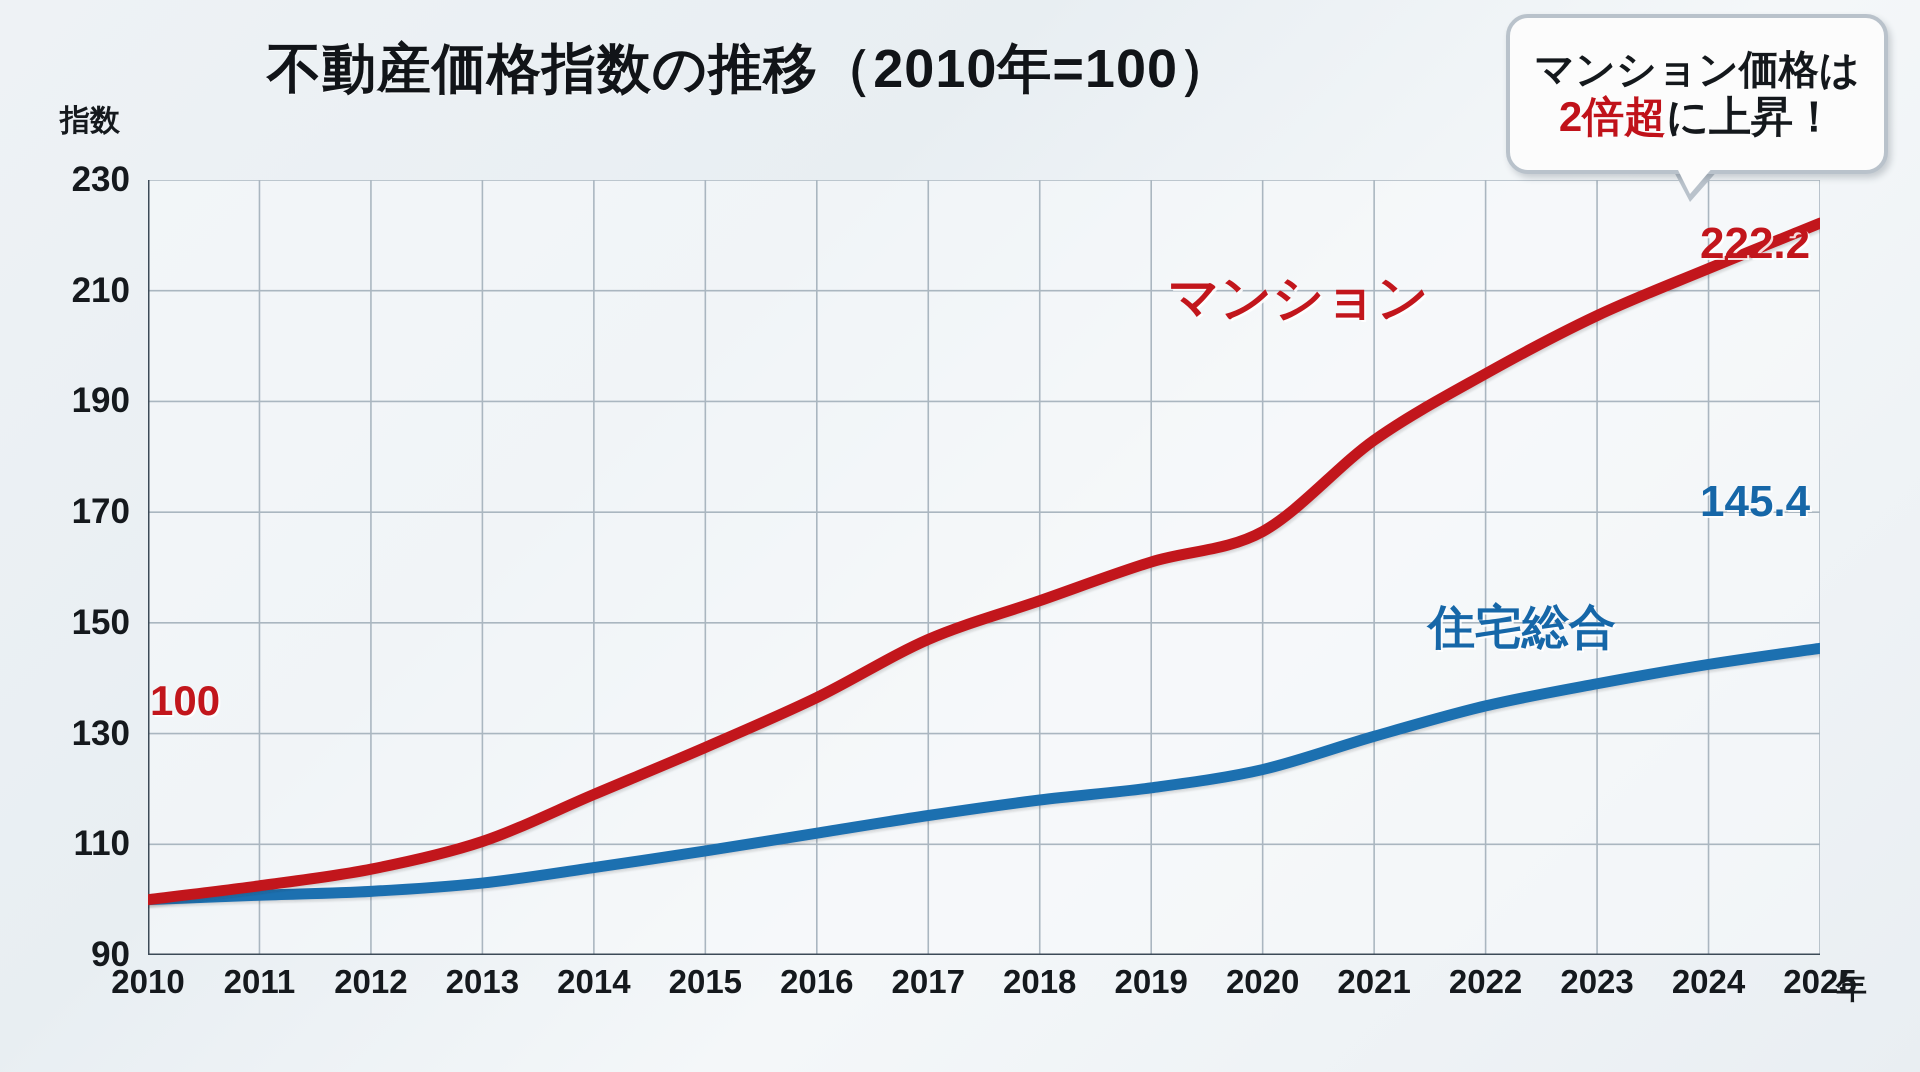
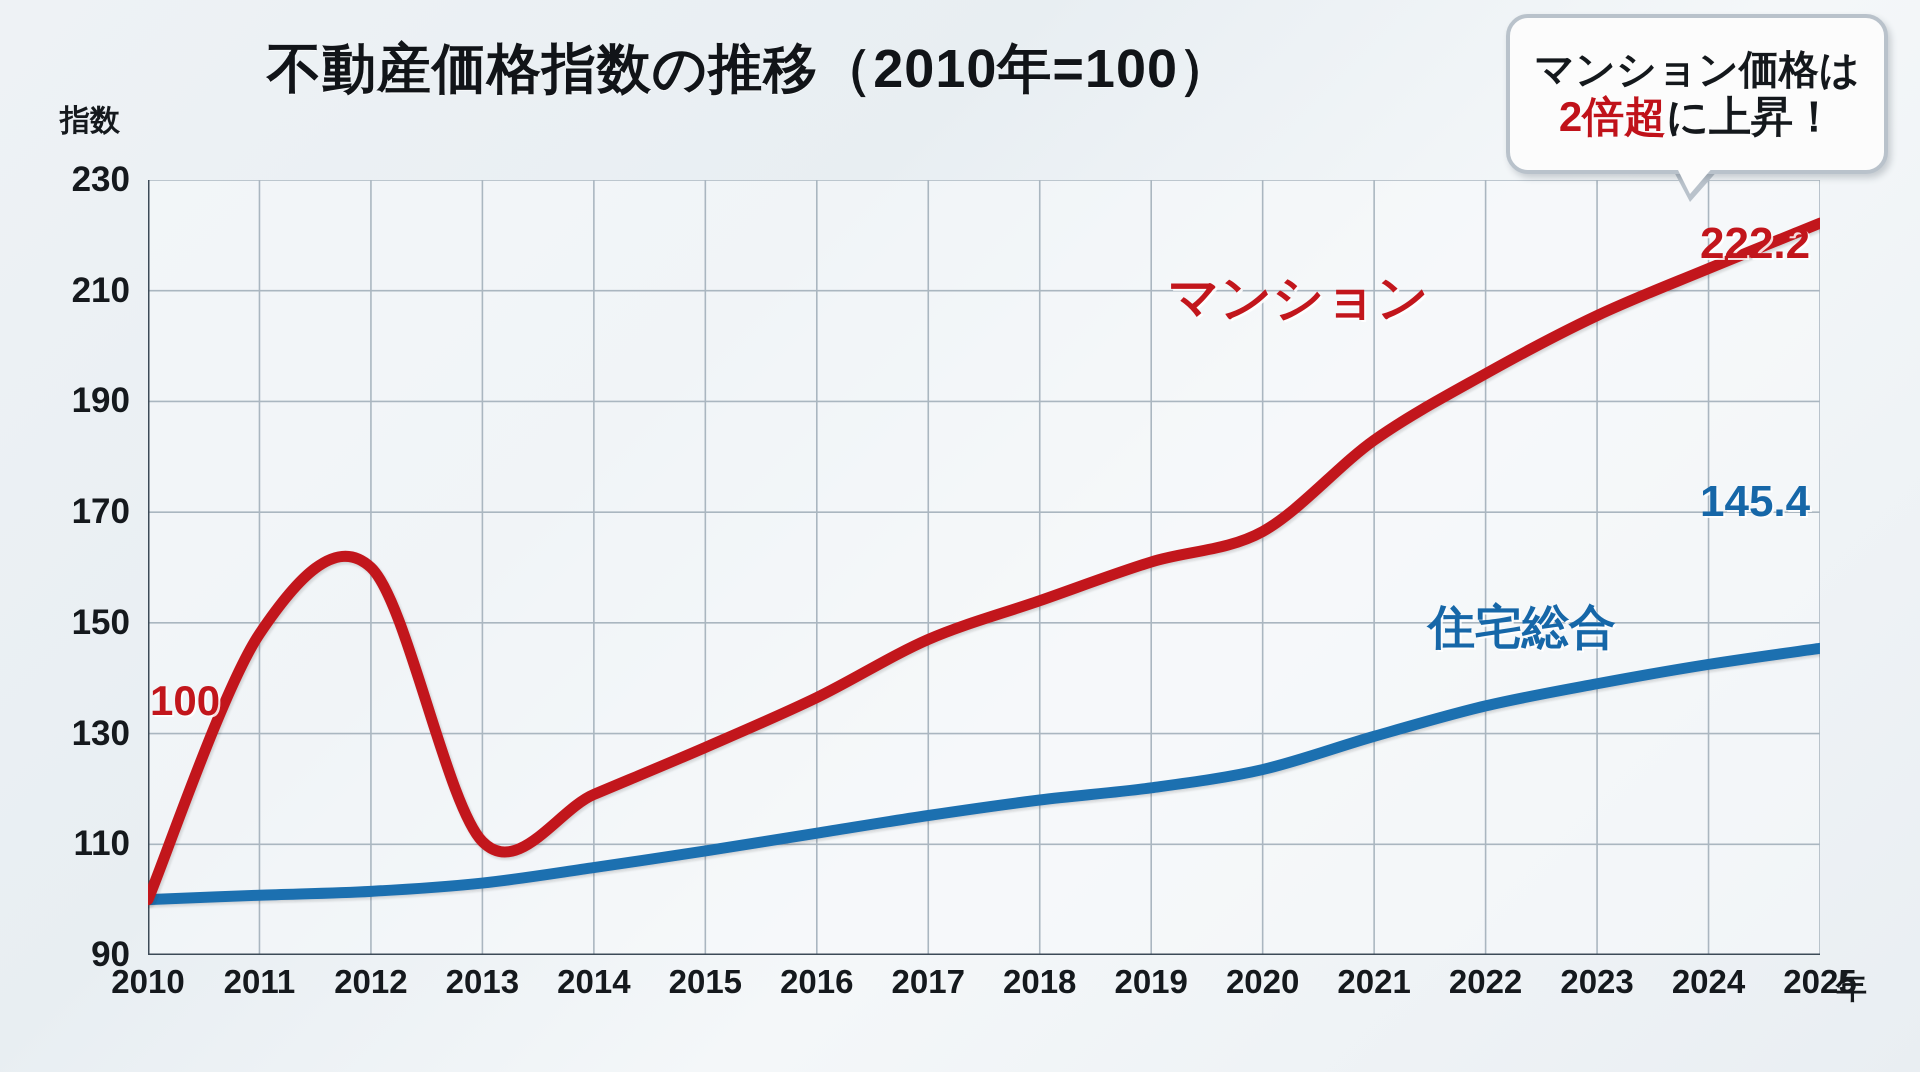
マンション/2011: 102 -> 148
マンション/2012: 106 -> 160
